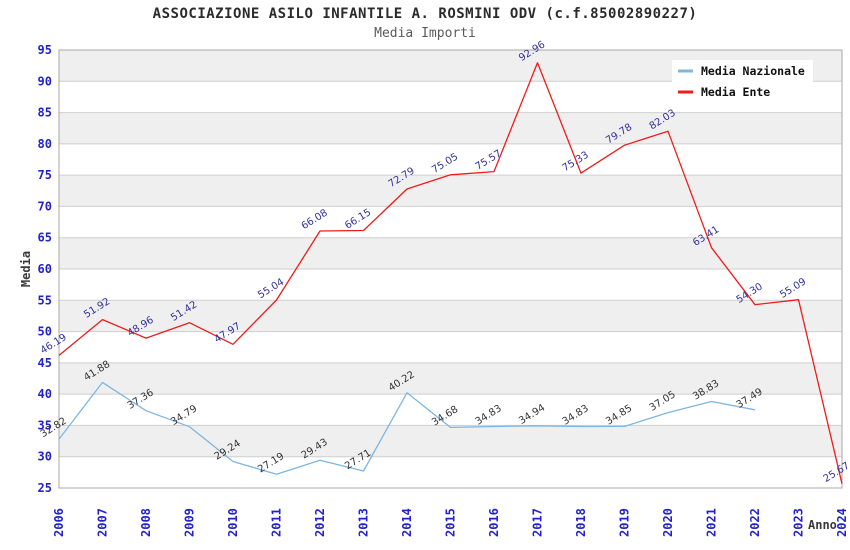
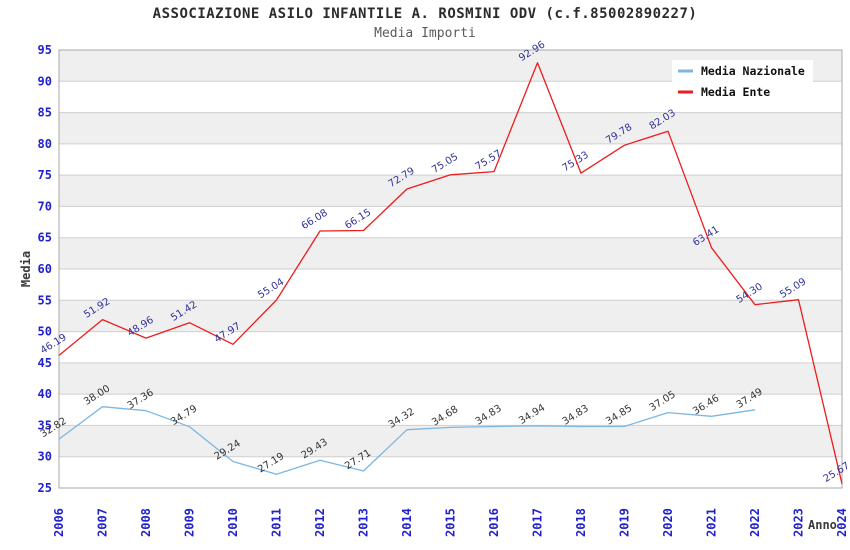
Media Nazionale/2007: 41.88 -> 38.00
Media Nazionale/2014: 40.22 -> 34.32
Media Nazionale/2021: 38.83 -> 36.46
